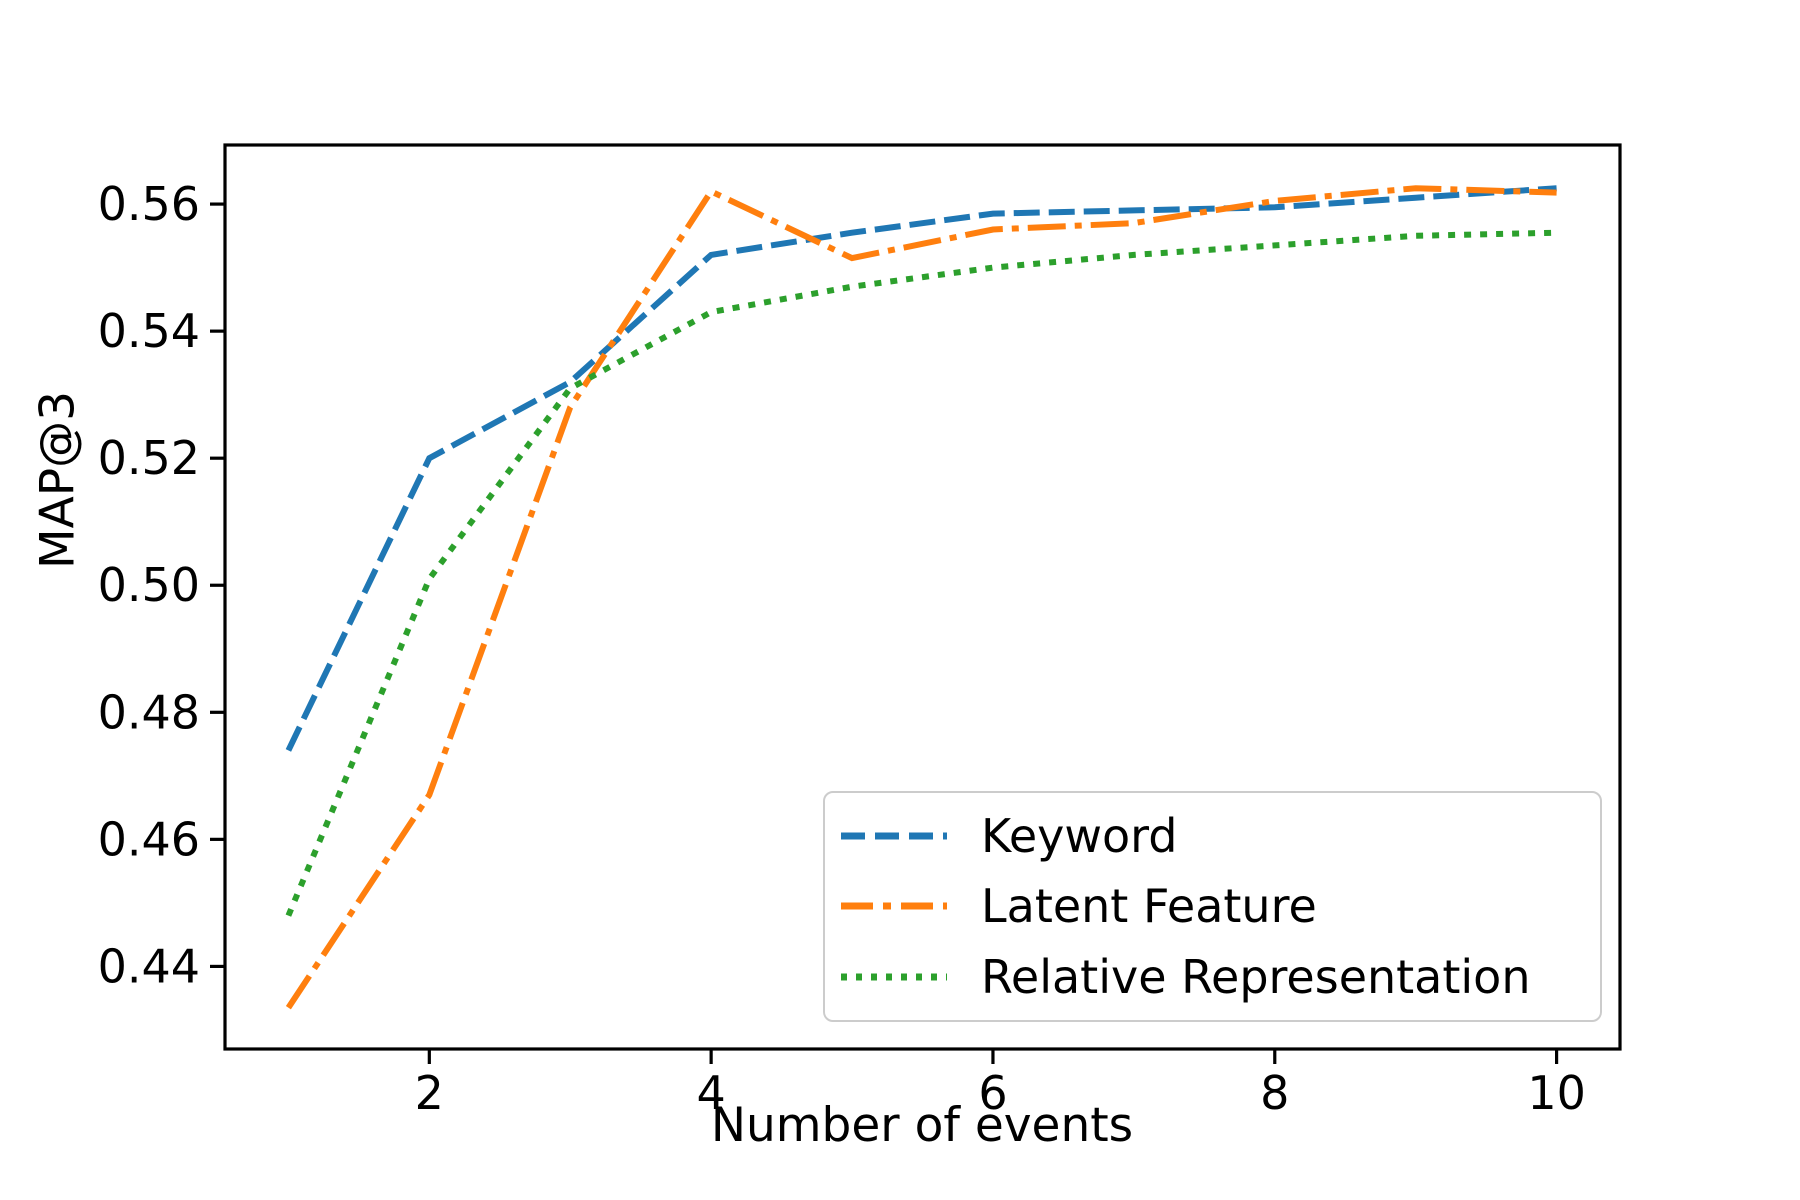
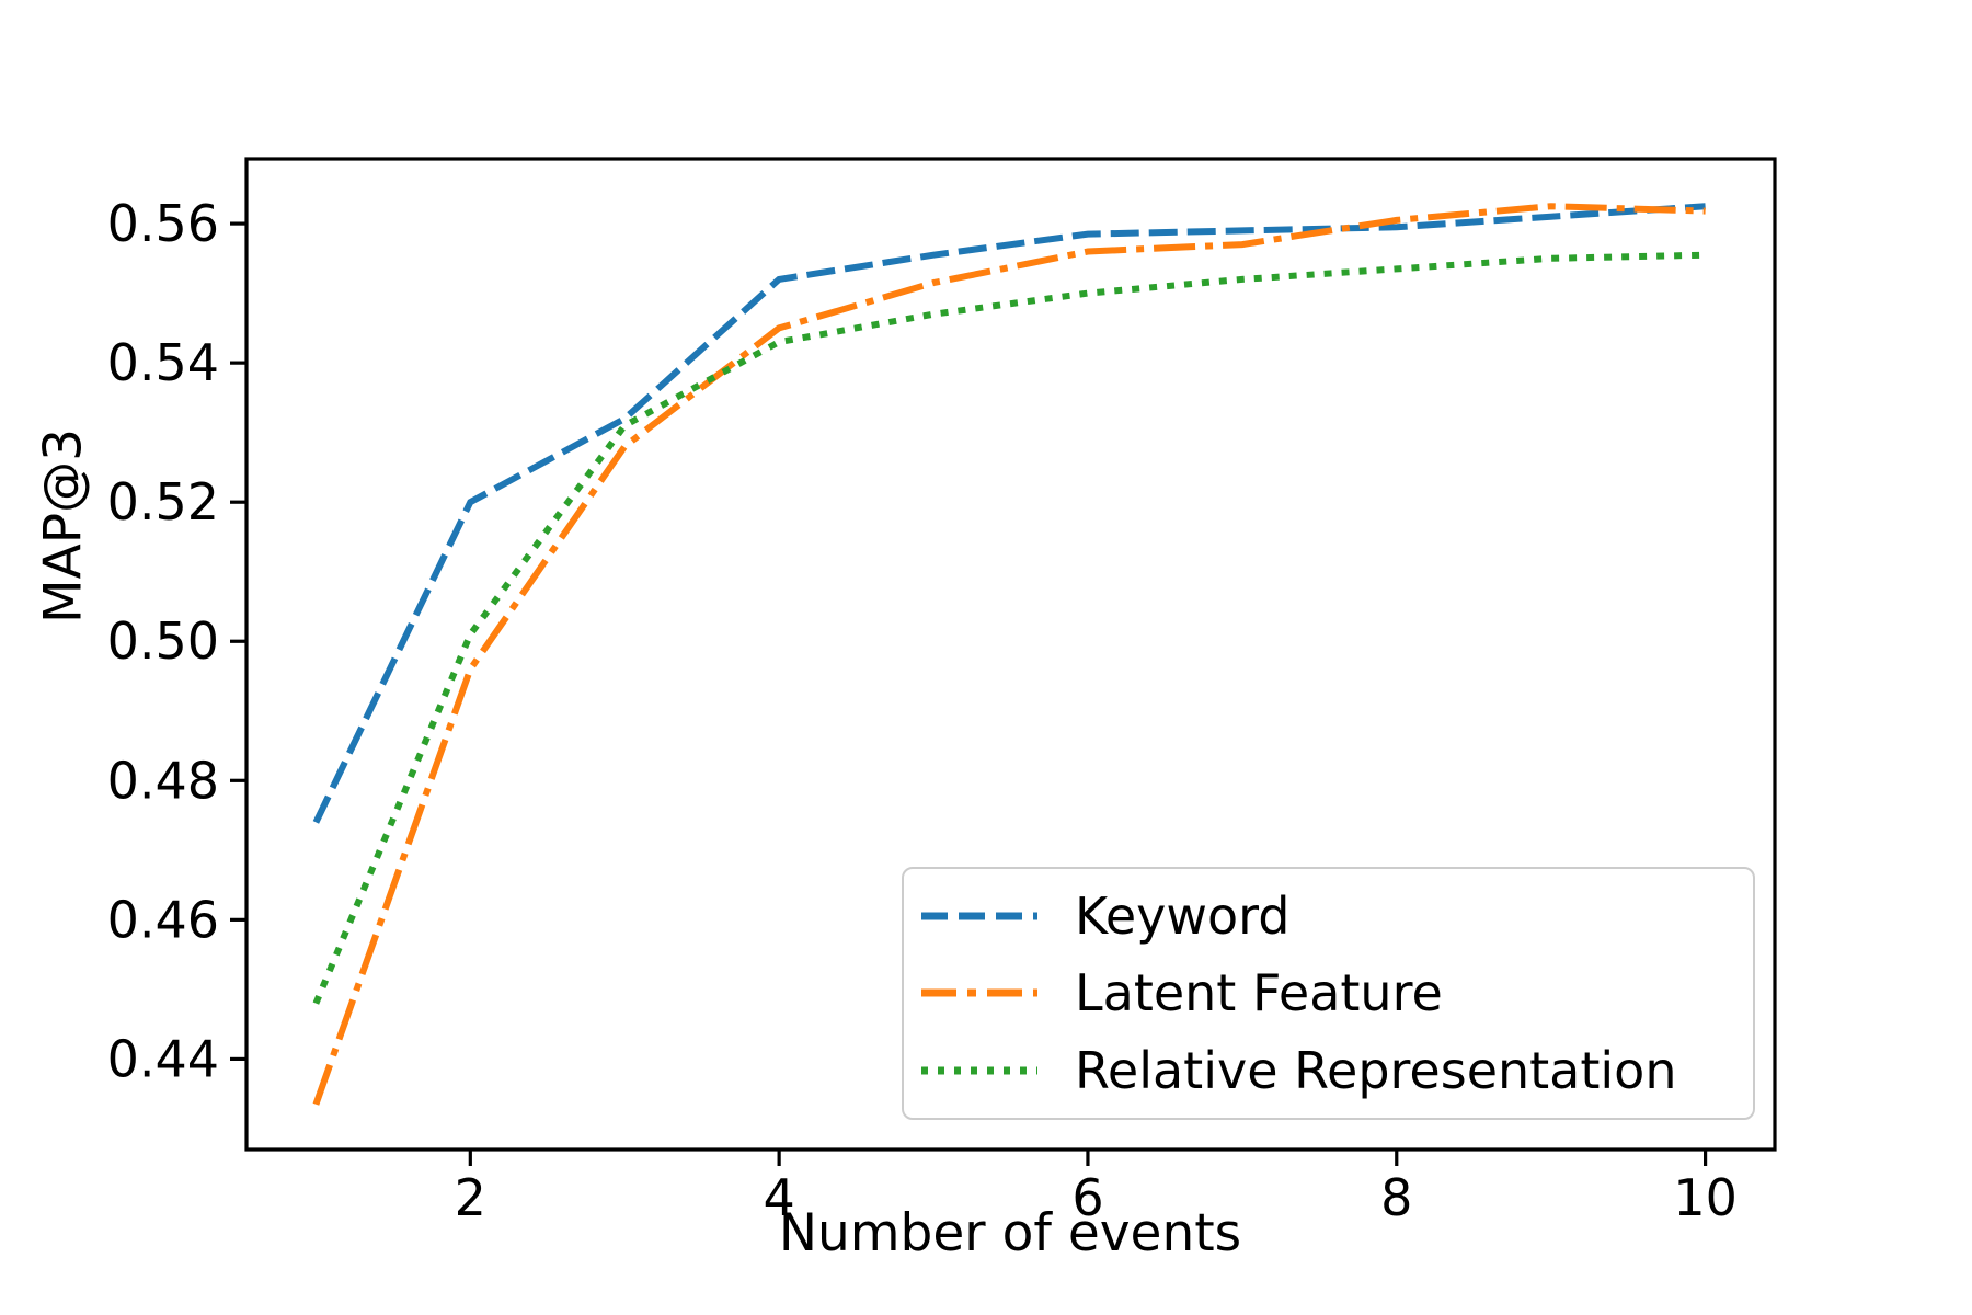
Latent Feature/2: 0.467 -> 0.496
Latent Feature/4: 0.562 -> 0.545
